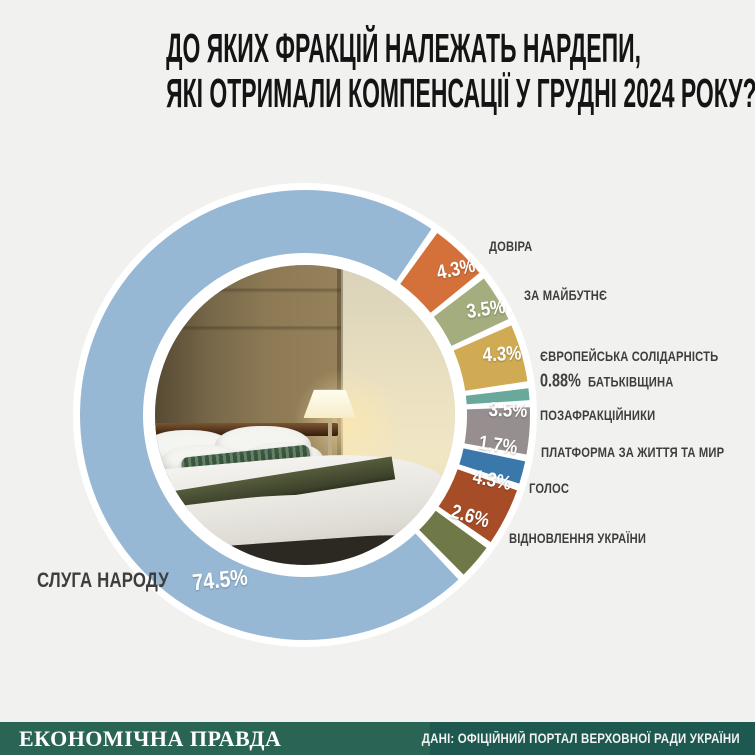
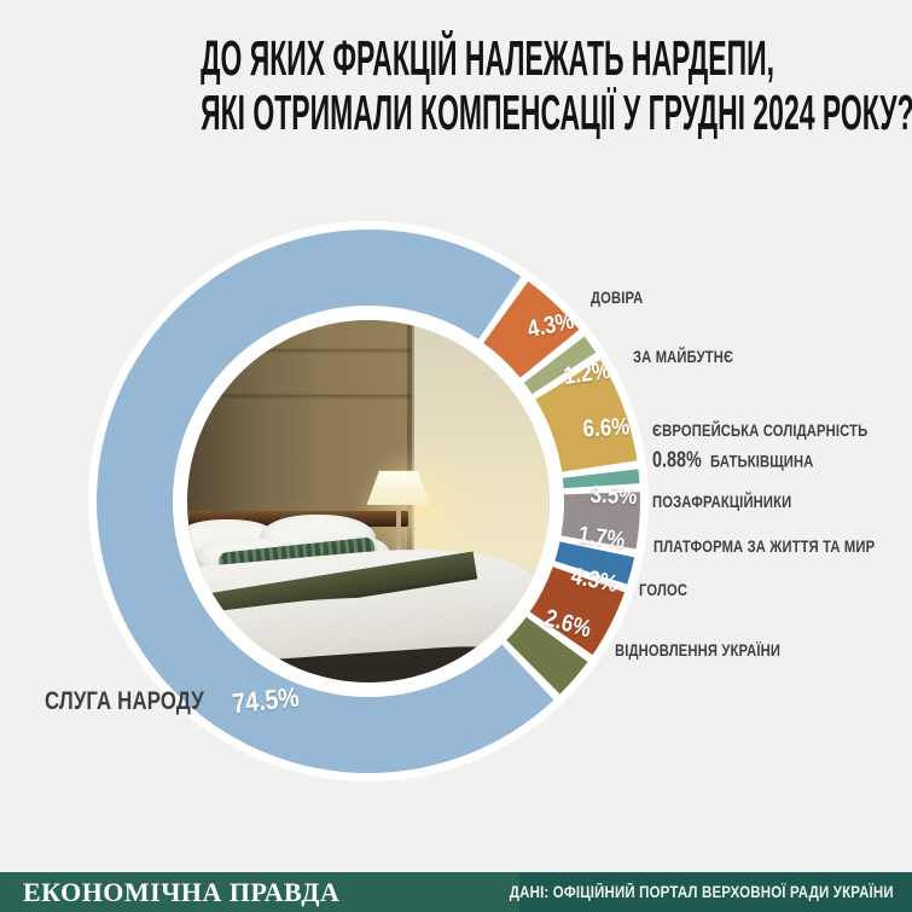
ЗА МАЙБУТНЄ: 3.5% -> 1.2%
ЄВРОПЕЙСЬКА СОЛІДАРНІСТЬ: 4.3% -> 6.6%
